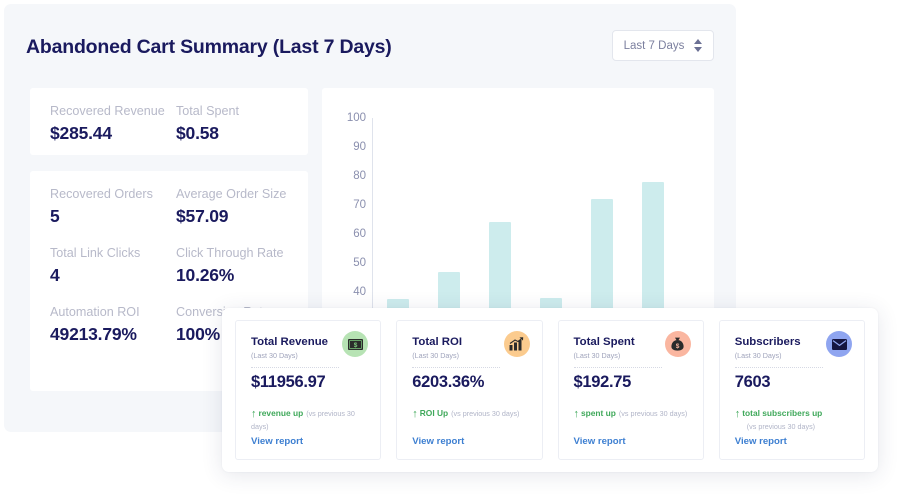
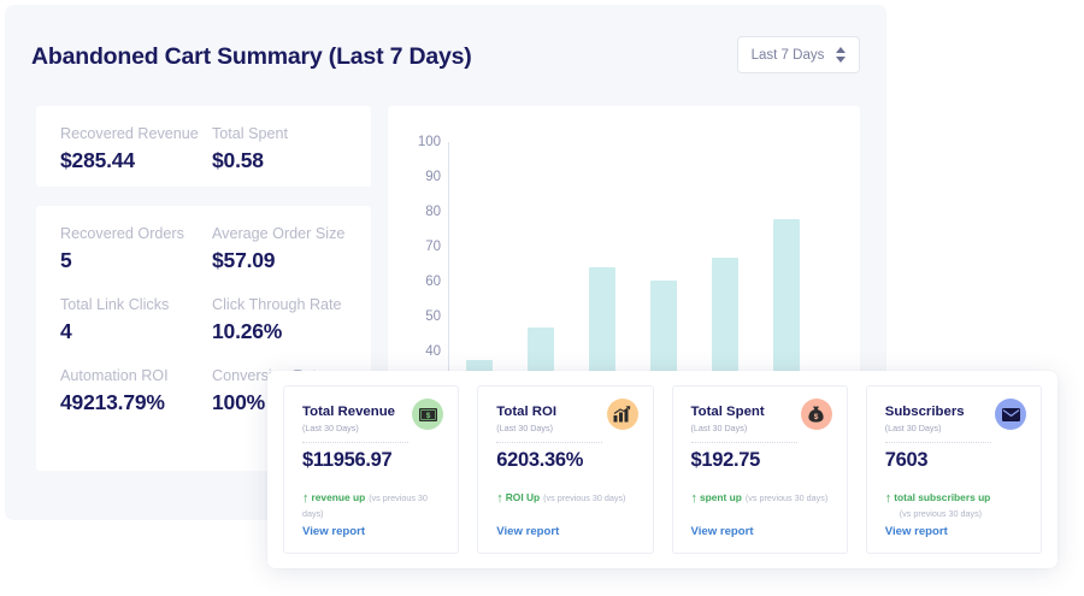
4: 38 -> 60
5: 72 -> 67
